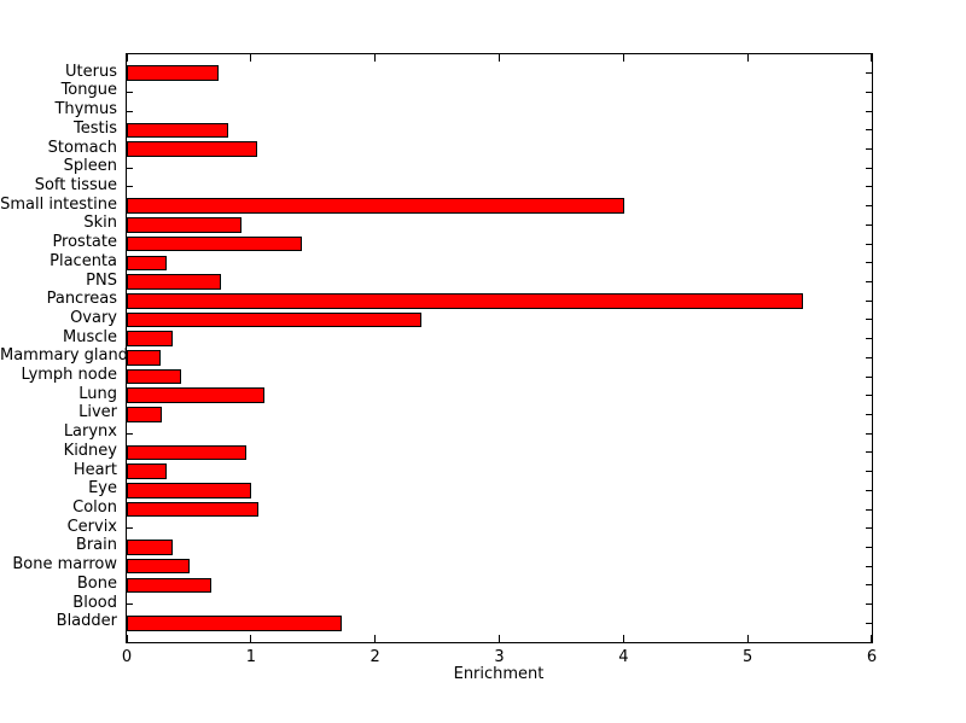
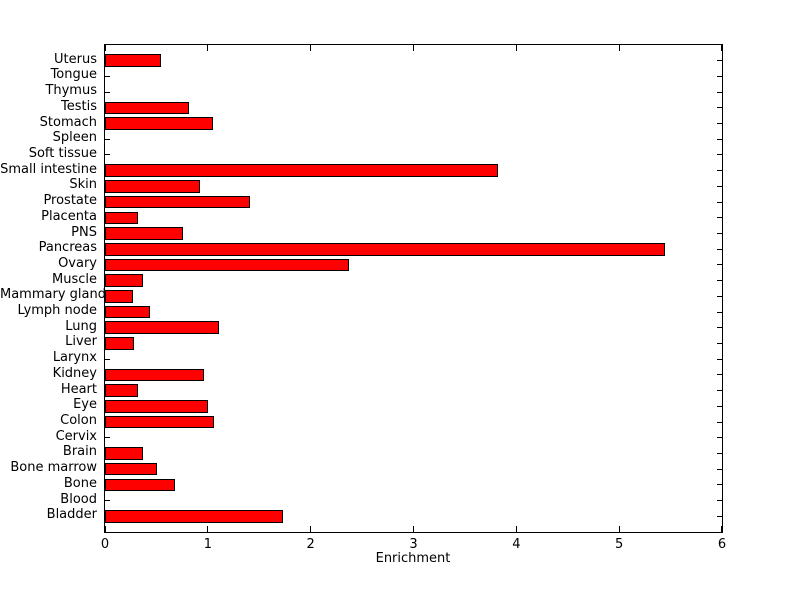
Uterus: 0.74 -> 0.54
Small intestine: 4.01 -> 3.82
